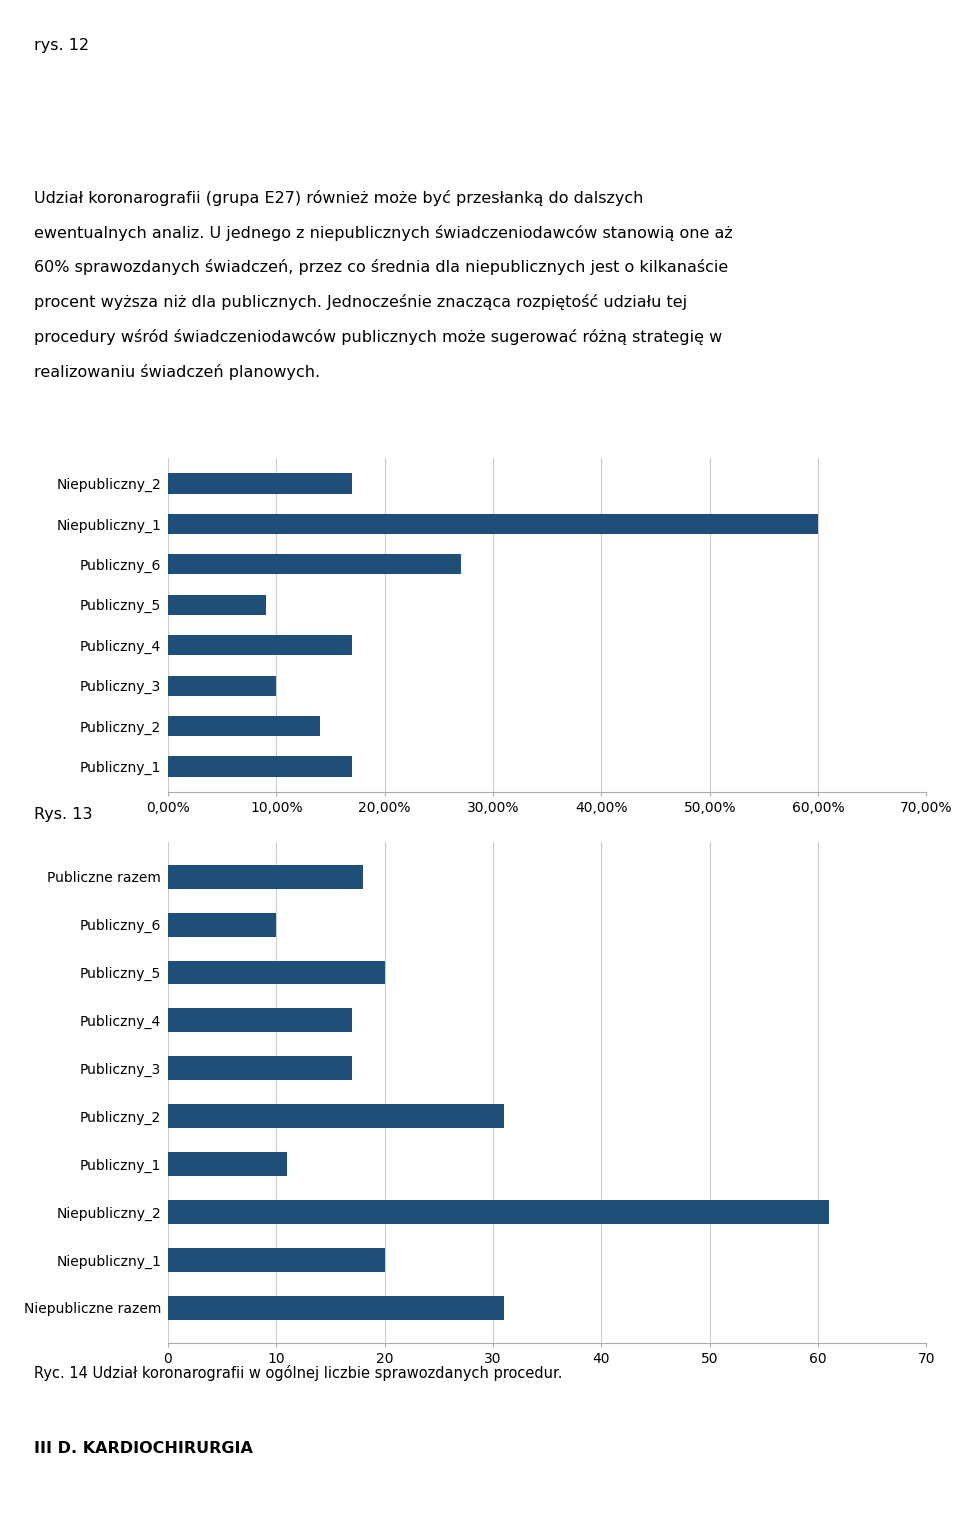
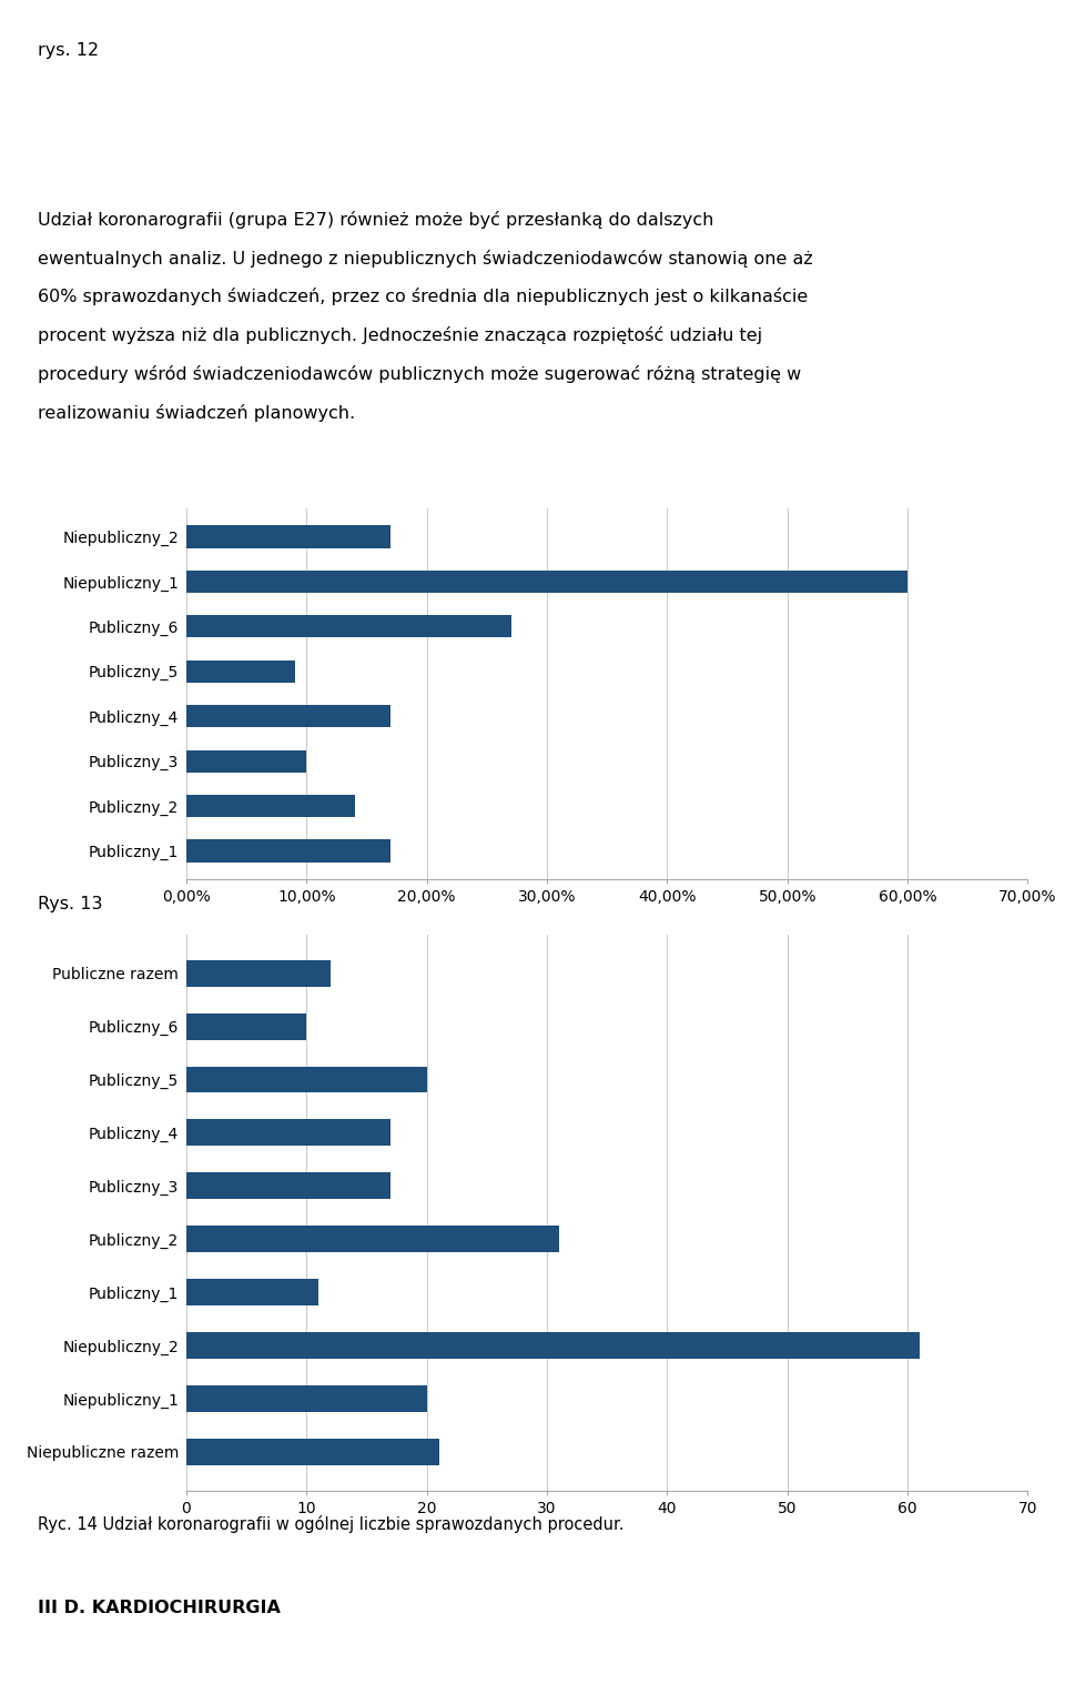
Publiczne razem: 18 -> 12
Niepubliczne razem: 31 -> 21
